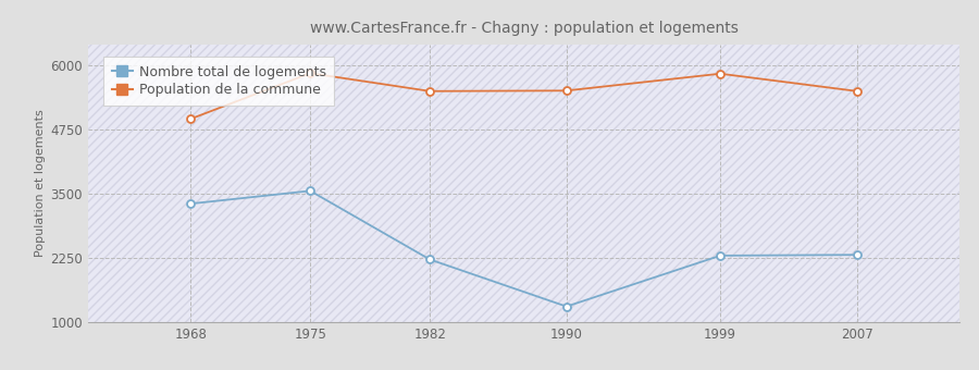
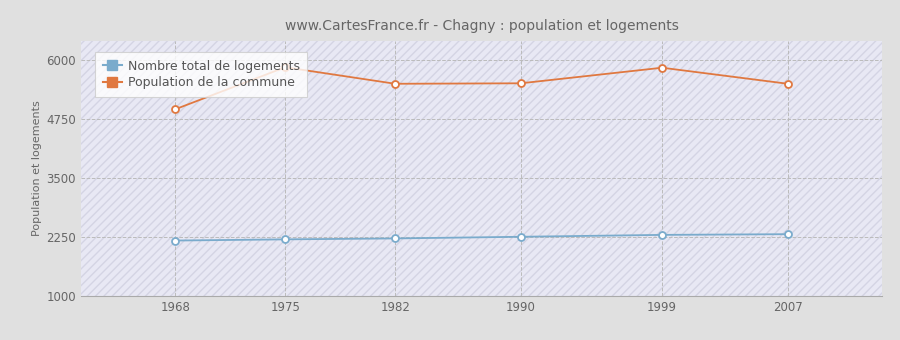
Nombre total de logements/1968: 3300 -> 2170
Nombre total de logements/1975: 3550 -> 2200
Nombre total de logements/1990: 1300 -> 2250
